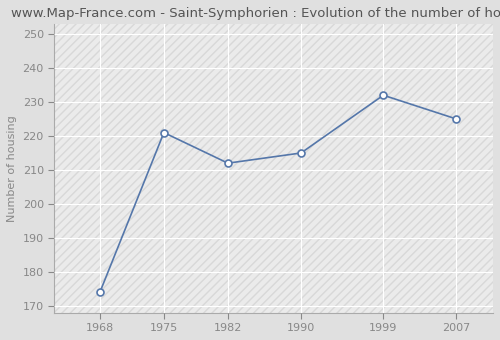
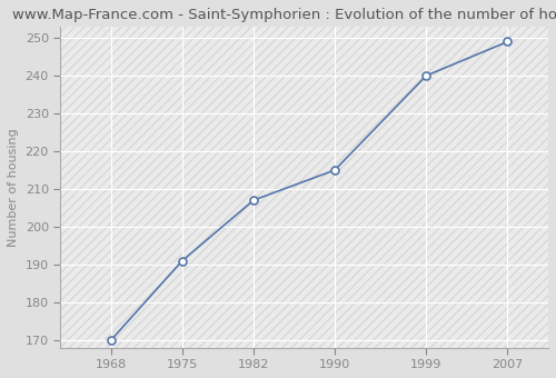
1968: 174 -> 170
1975: 221 -> 191
1982: 212 -> 207
1999: 232 -> 240
2007: 225 -> 249
